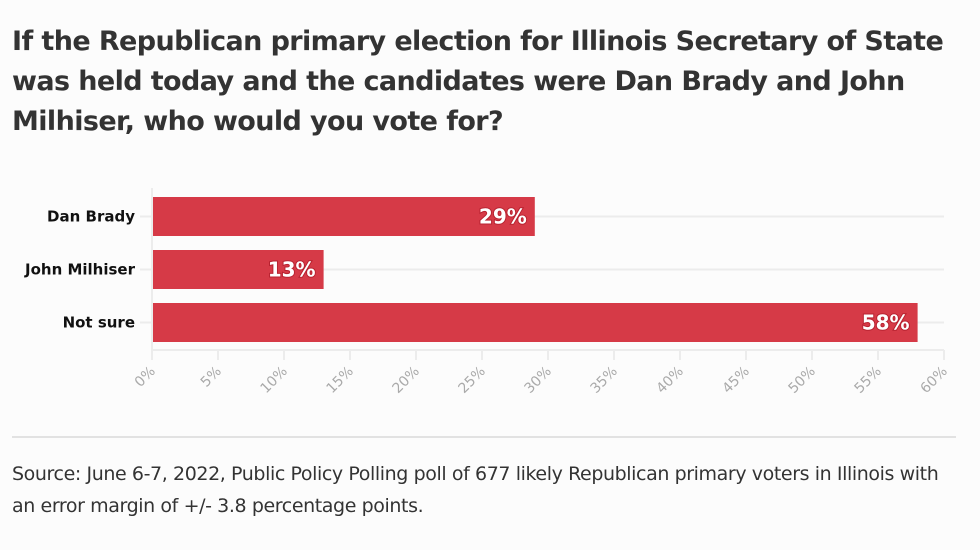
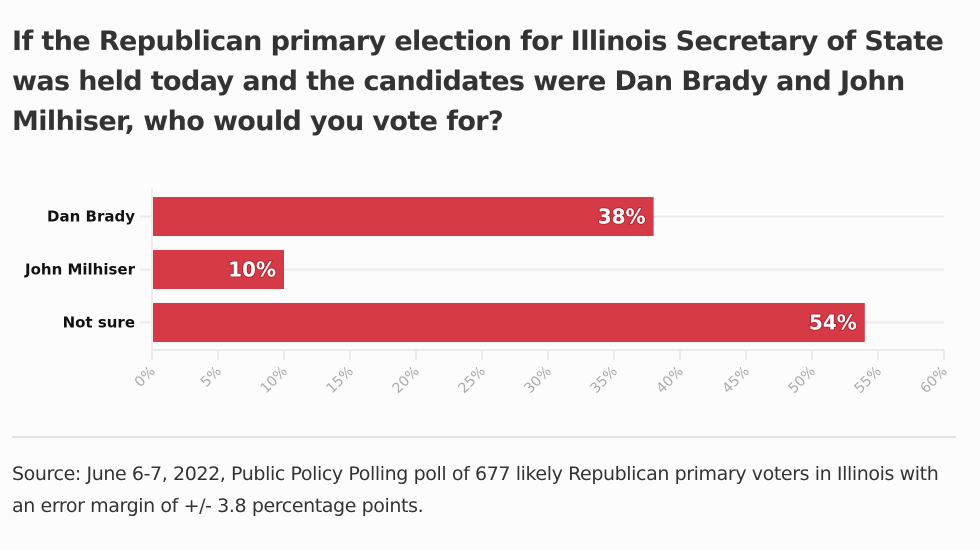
Dan Brady: 29% -> 38%
John Milhiser: 13% -> 10%
Not sure: 58% -> 54%
